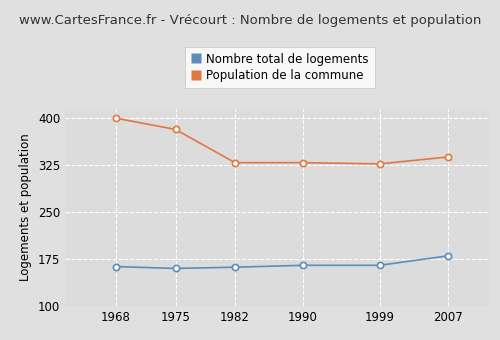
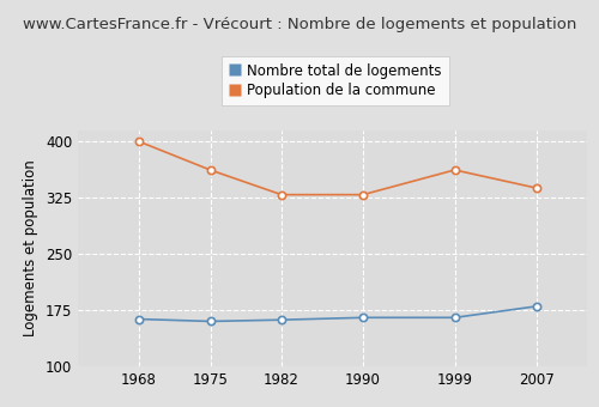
Population de la commune/1975: 382 -> 362
Population de la commune/1999: 327 -> 362
